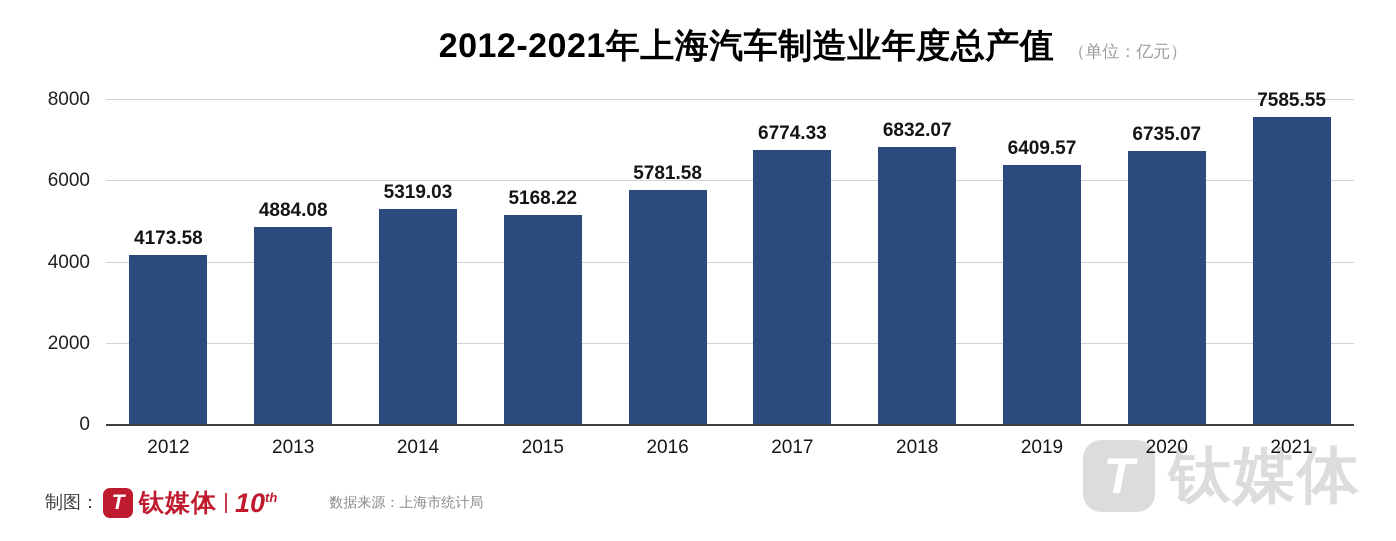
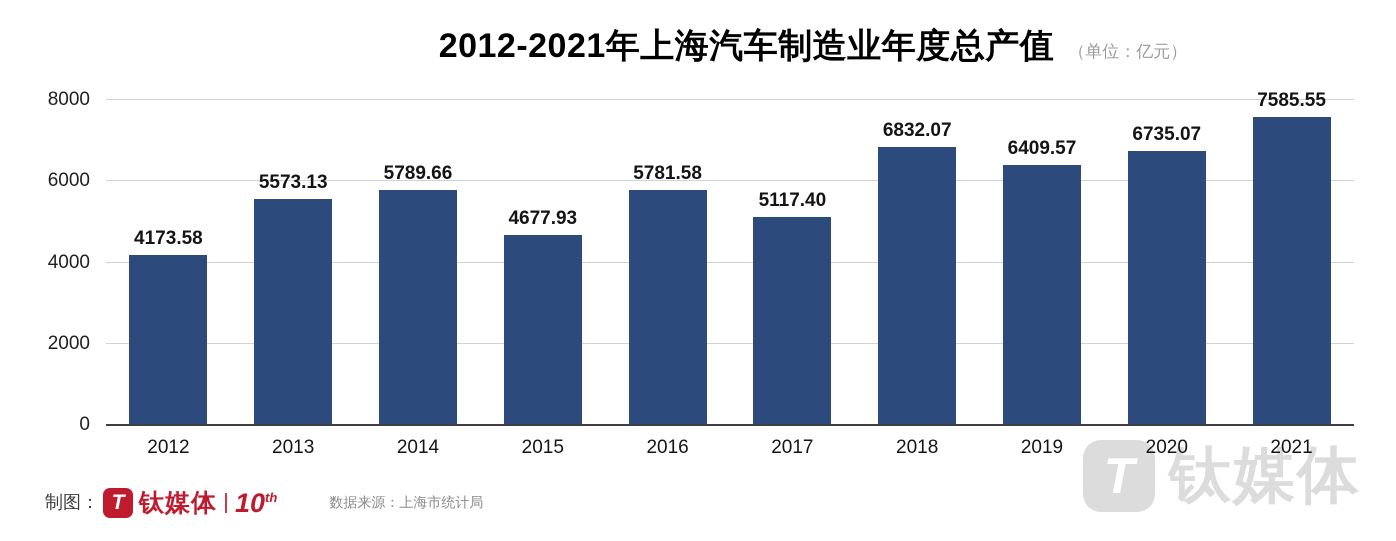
2013: 4884.08 -> 5573.13
2014: 5319.03 -> 5789.66
2015: 5168.22 -> 4677.93
2017: 6774.33 -> 5117.40
